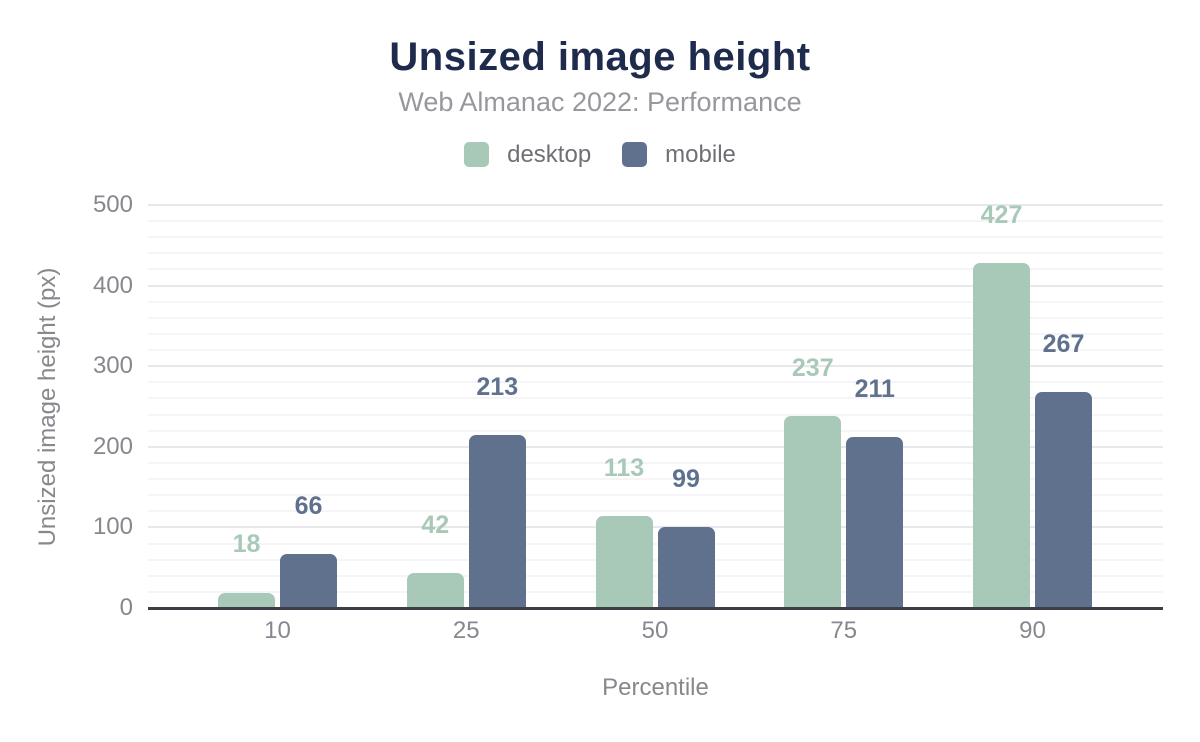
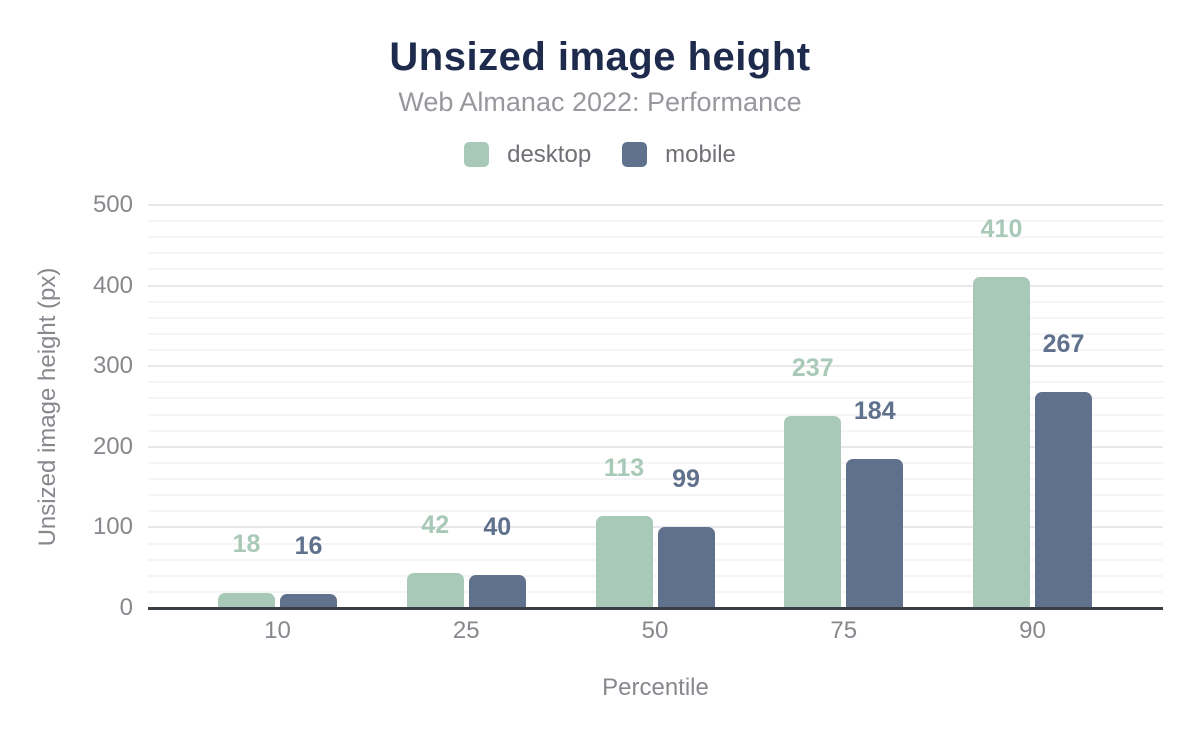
mobile/10: 66 -> 16
mobile/25: 213 -> 40
mobile/75: 211 -> 184
desktop/90: 427 -> 410
